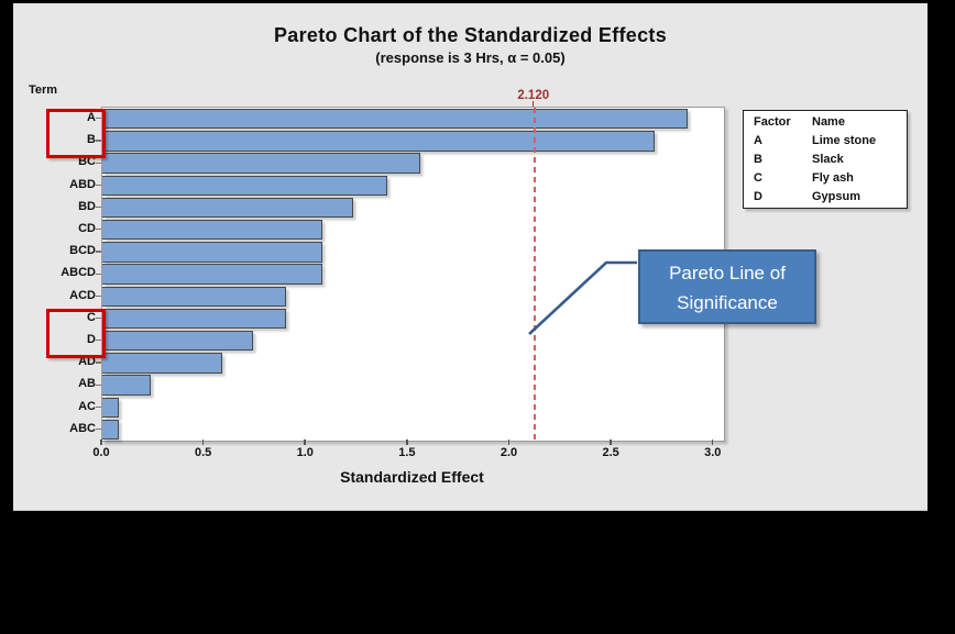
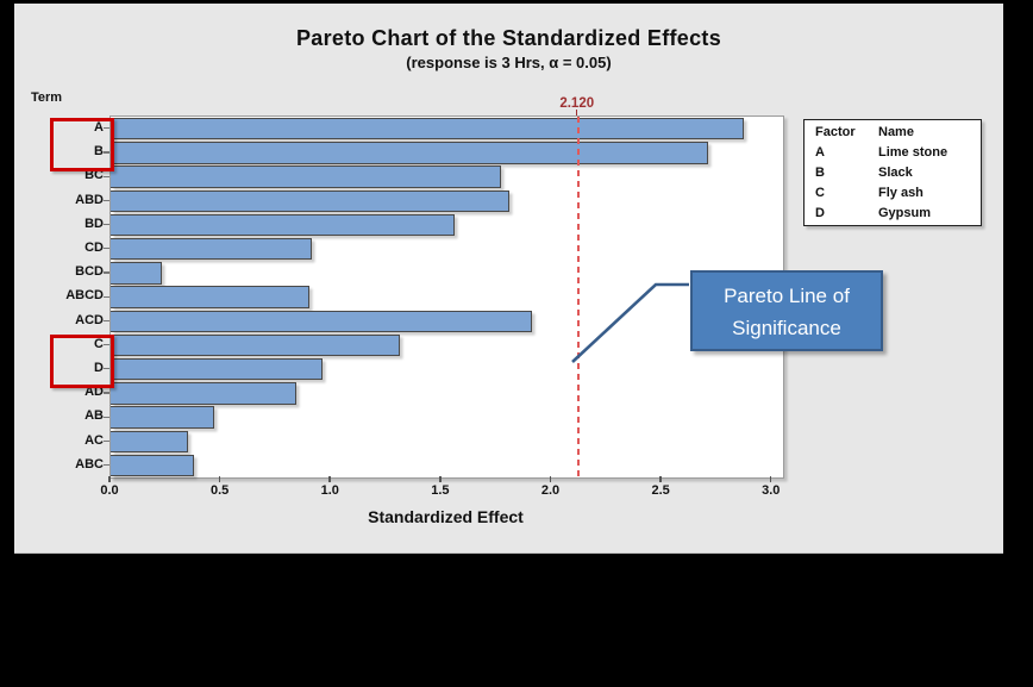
BC: 1.56 -> 1.77
ABD: 1.40 -> 1.81
BD: 1.23 -> 1.56
CD: 1.08 -> 0.91
BCD: 1.08 -> 0.23
ABCD: 1.08 -> 0.90
ACD: 0.90 -> 1.91
C: 0.90 -> 1.31
D: 0.74 -> 0.96
AD: 0.59 -> 0.84
AB: 0.24 -> 0.47
AC: 0.08 -> 0.35
ABC: 0.08 -> 0.38
